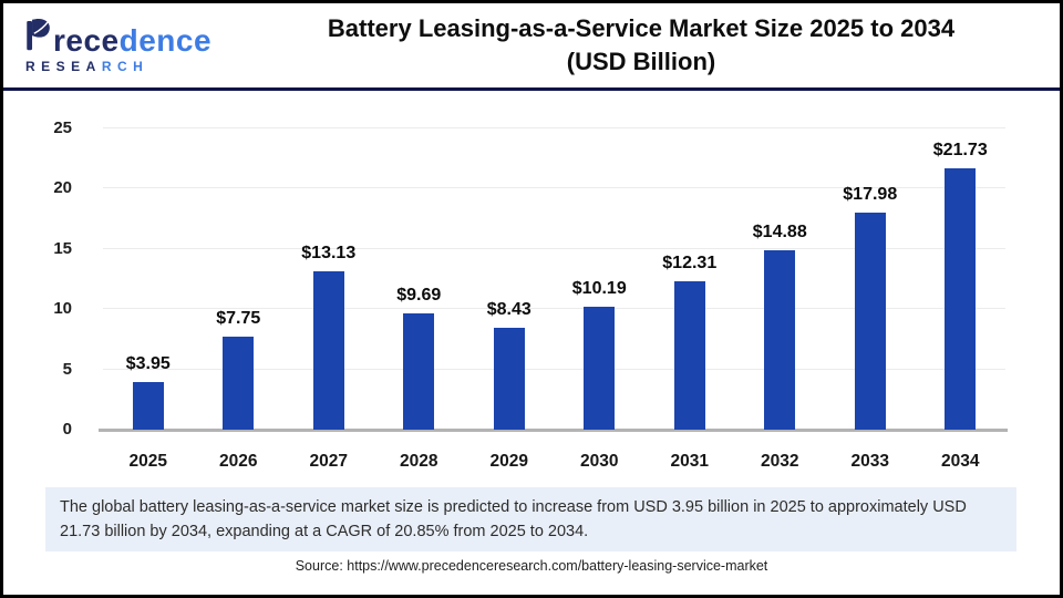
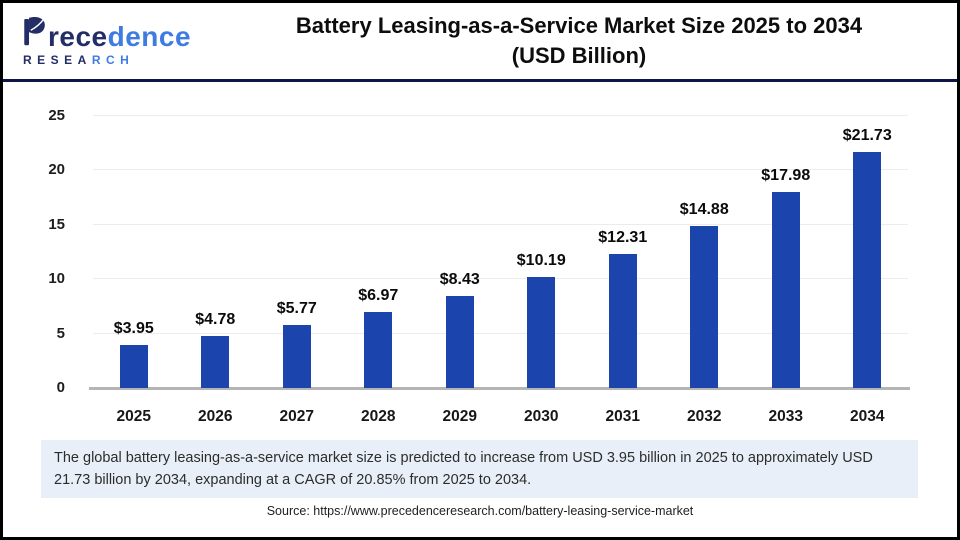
2026: $7.75 -> $4.78
2027: $13.13 -> $5.77
2028: $9.69 -> $6.97
